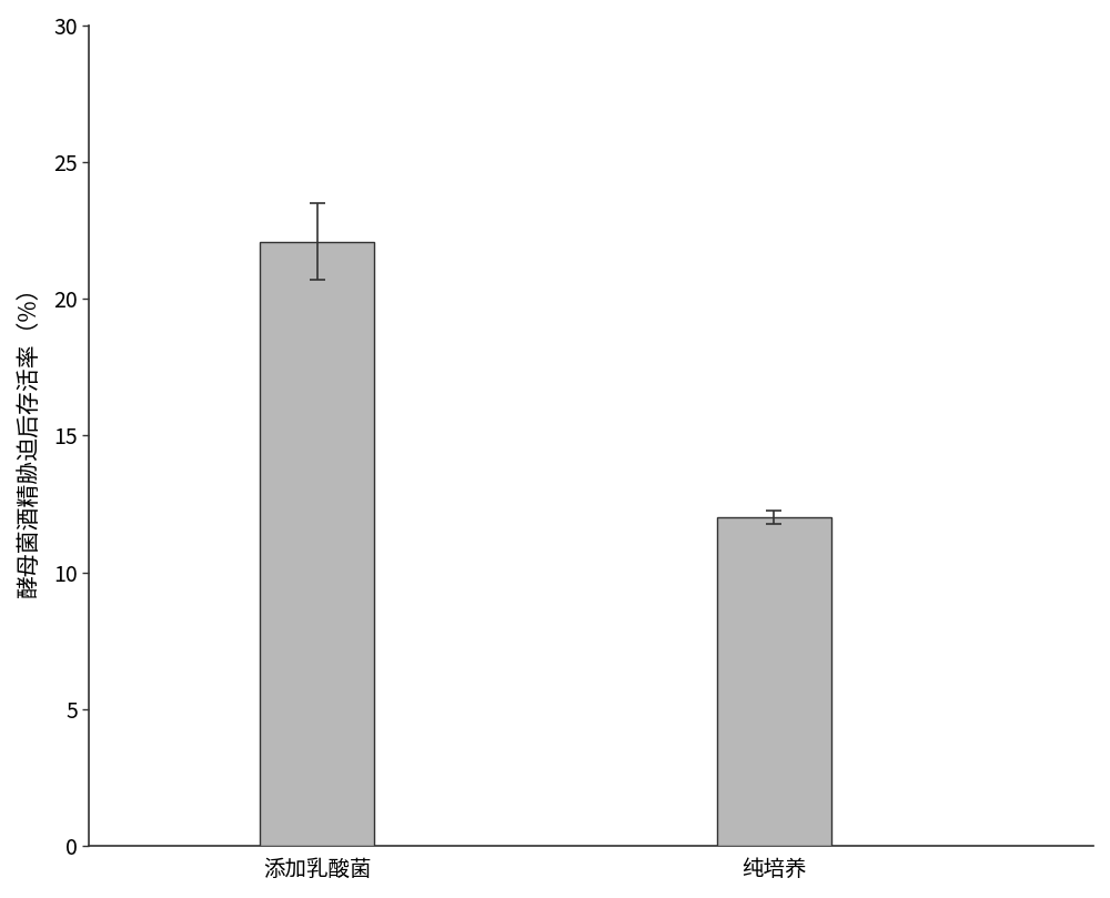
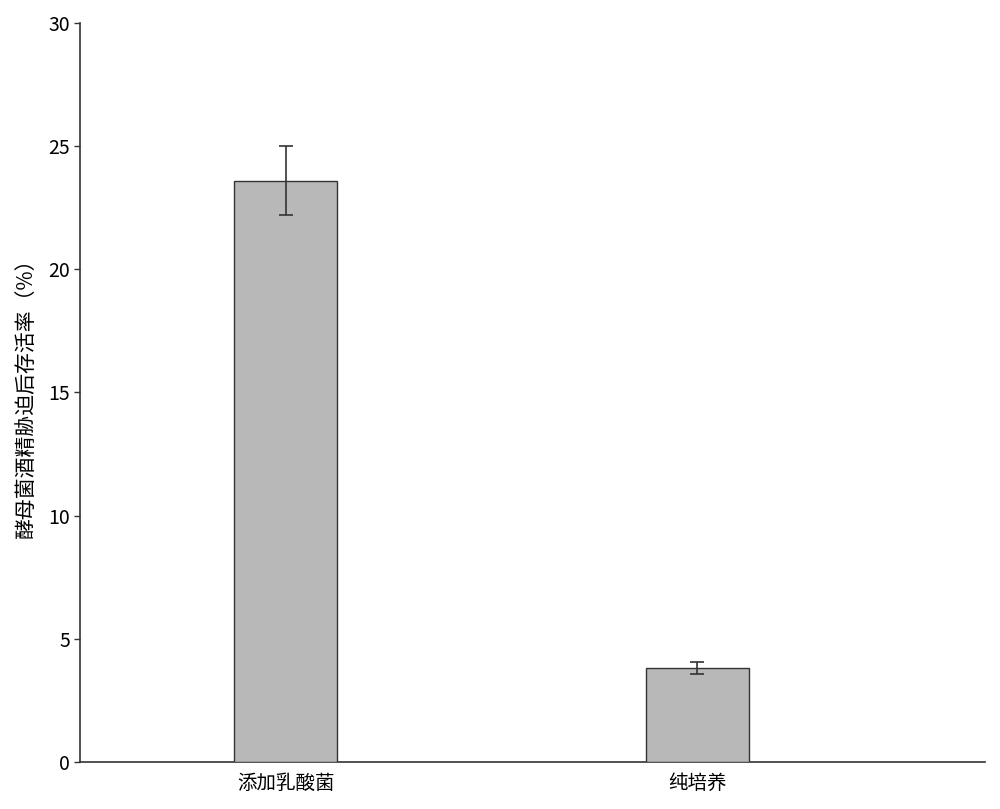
添加乳酸菌: 22.1 -> 23.6
纯培养: 12.0 -> 3.8
